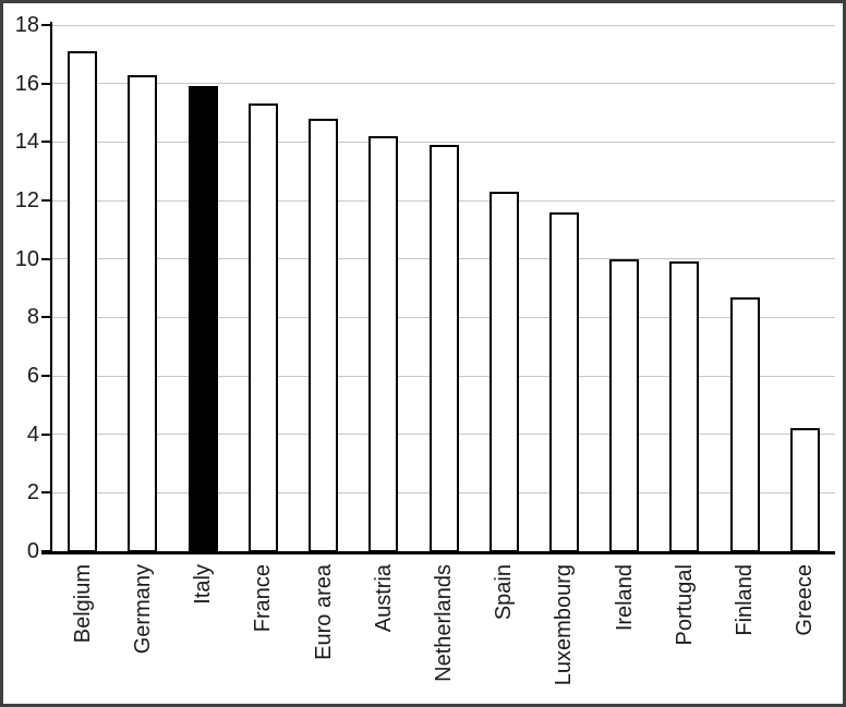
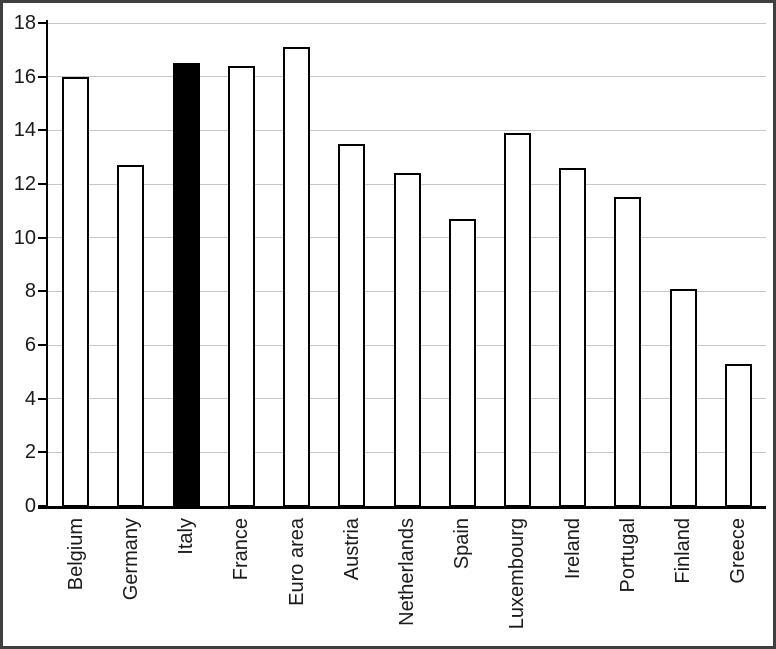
Belgium: 17.1 -> 16.0
Germany: 16.3 -> 12.7
Italy: 15.9 -> 16.5
France: 15.3 -> 16.4
Euro area: 14.8 -> 17.1
Austria: 14.2 -> 13.5
Netherlands: 13.9 -> 12.4
Spain: 12.3 -> 10.7
Luxembourg: 11.6 -> 13.9
Ireland: 10.0 -> 12.6
Portugal: 9.9 -> 11.5
Finland: 8.7 -> 8.1
Greece: 4.2 -> 5.3
